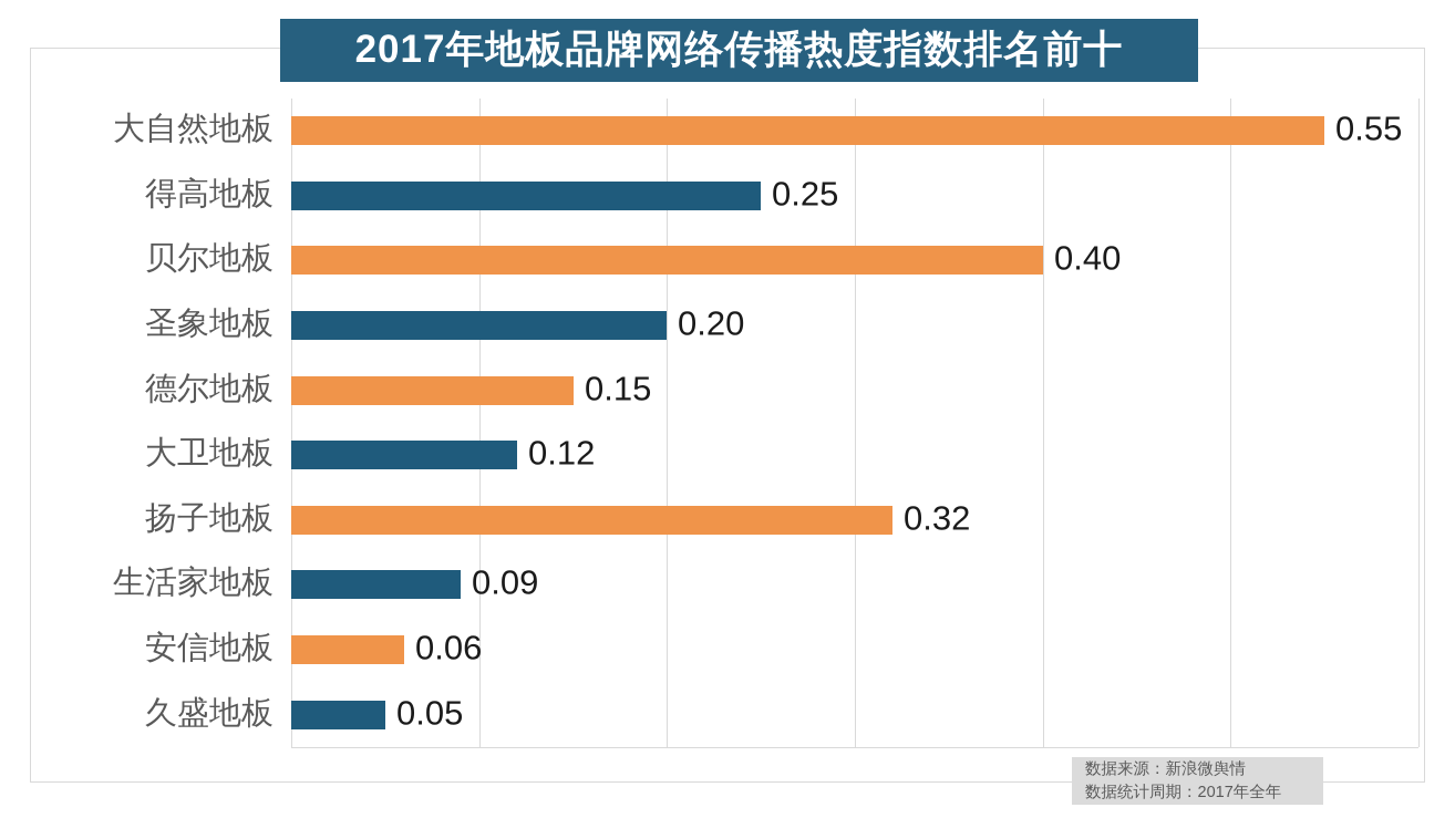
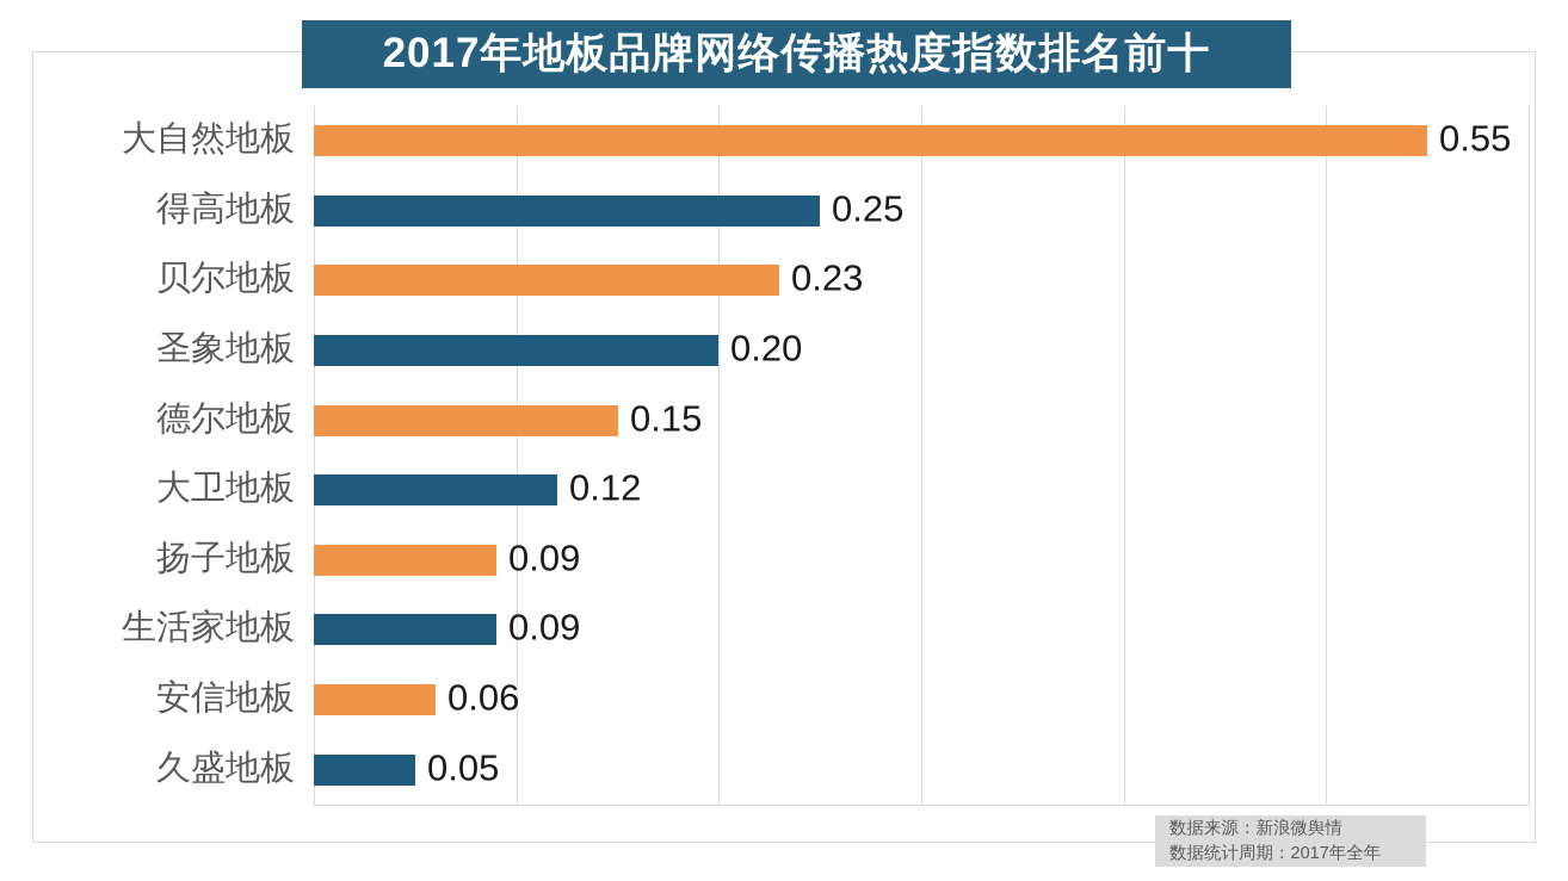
贝尔地板: 0.40 -> 0.23
扬子地板: 0.32 -> 0.09
